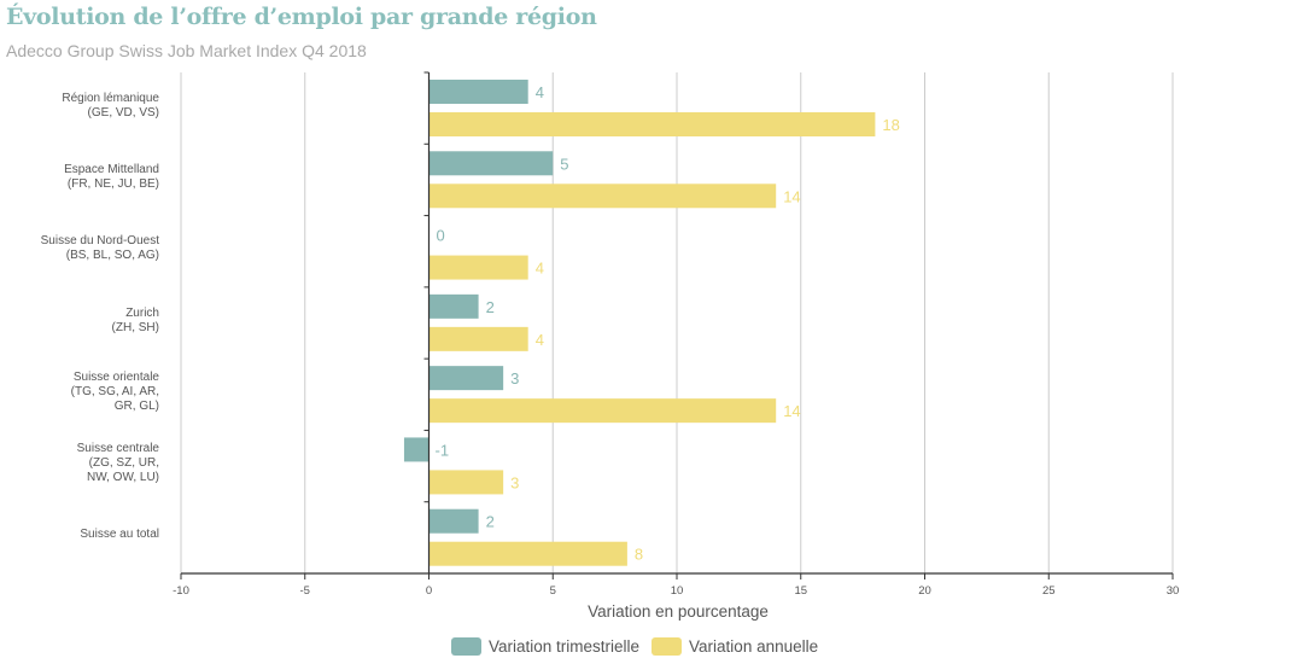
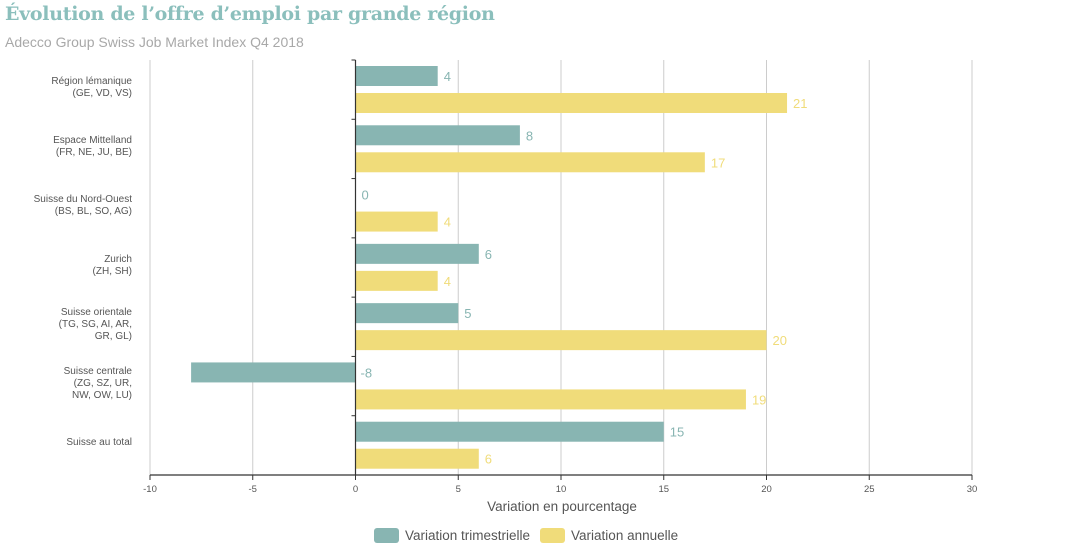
Variation annuelle/Région lémanique (GE, VD, VS): 18 -> 21
Variation trimestrielle/Espace Mittelland (FR, NE, JU, BE): 5 -> 8
Variation annuelle/Espace Mittelland (FR, NE, JU, BE): 14 -> 17
Variation trimestrielle/Zurich (ZH, SH): 2 -> 6
Variation trimestrielle/Suisse orientale (TG, SG, AI, AR, GR, GL): 3 -> 5
Variation annuelle/Suisse orientale (TG, SG, AI, AR, GR, GL): 14 -> 20
Variation trimestrielle/Suisse centrale (ZG, SZ, UR, NW, OW, LU): -1 -> -8
Variation annuelle/Suisse centrale (ZG, SZ, UR, NW, OW, LU): 3 -> 19
Variation trimestrielle/Suisse au total: 2 -> 15
Variation annuelle/Suisse au total: 8 -> 6
